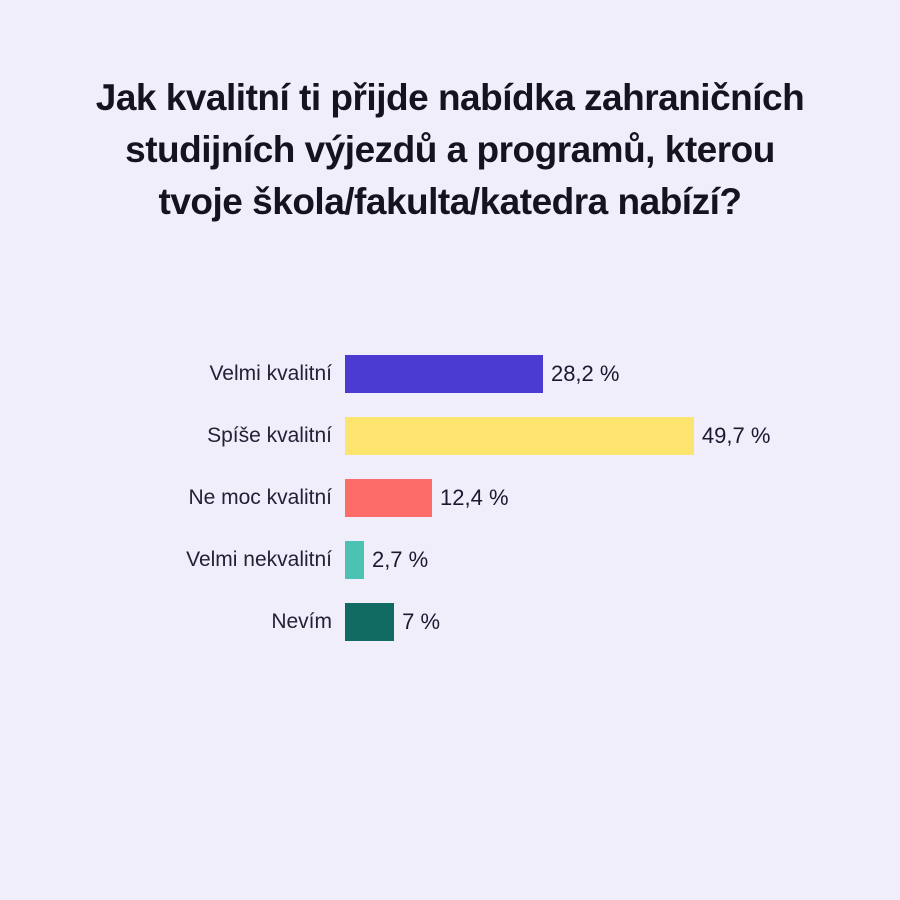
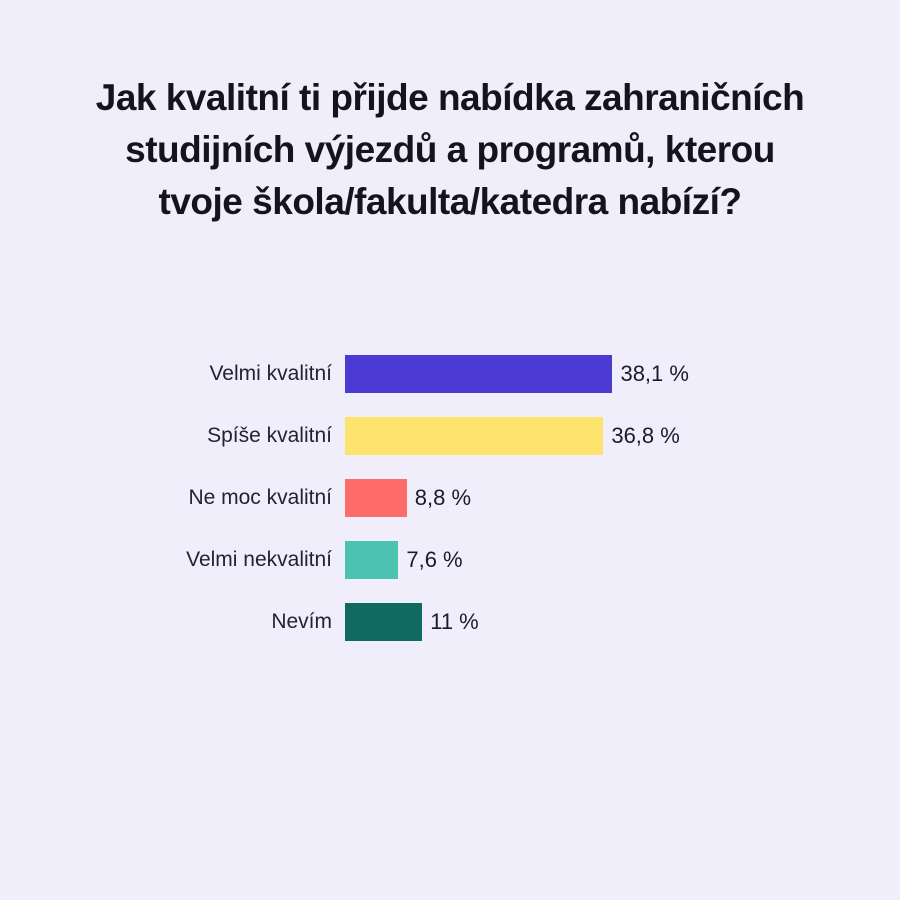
Velmi kvalitní: 28,2 -> 38,1
Spíše kvalitní: 49,7 -> 36,8
Ne moc kvalitní: 12,4 -> 8,8
Velmi nekvalitní: 2,7 -> 7,6
Nevím: 7 -> 11
